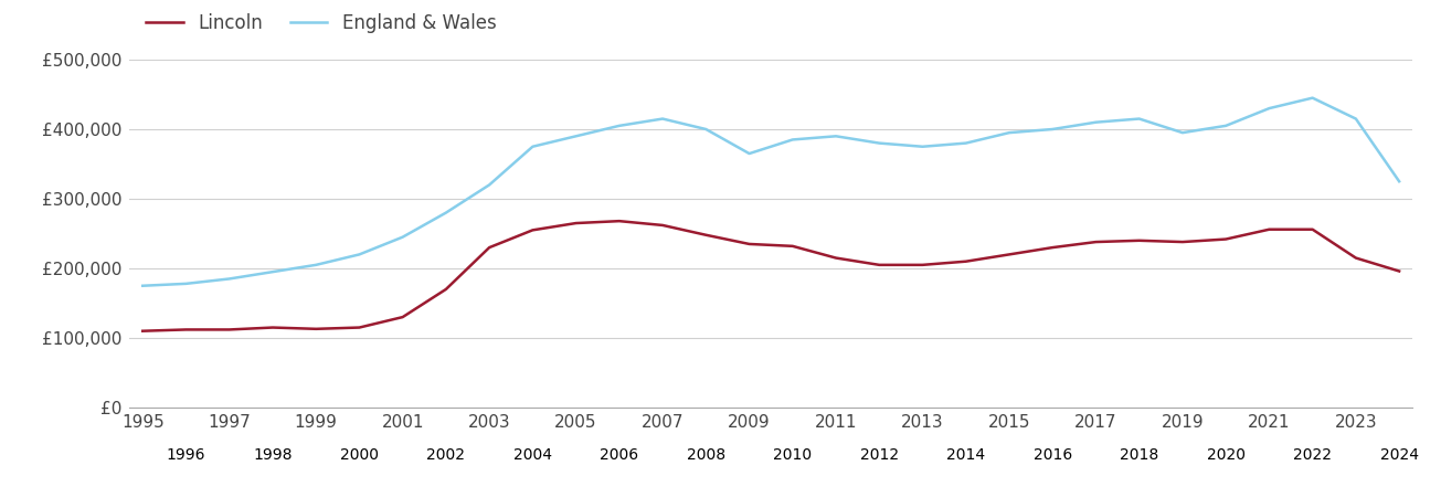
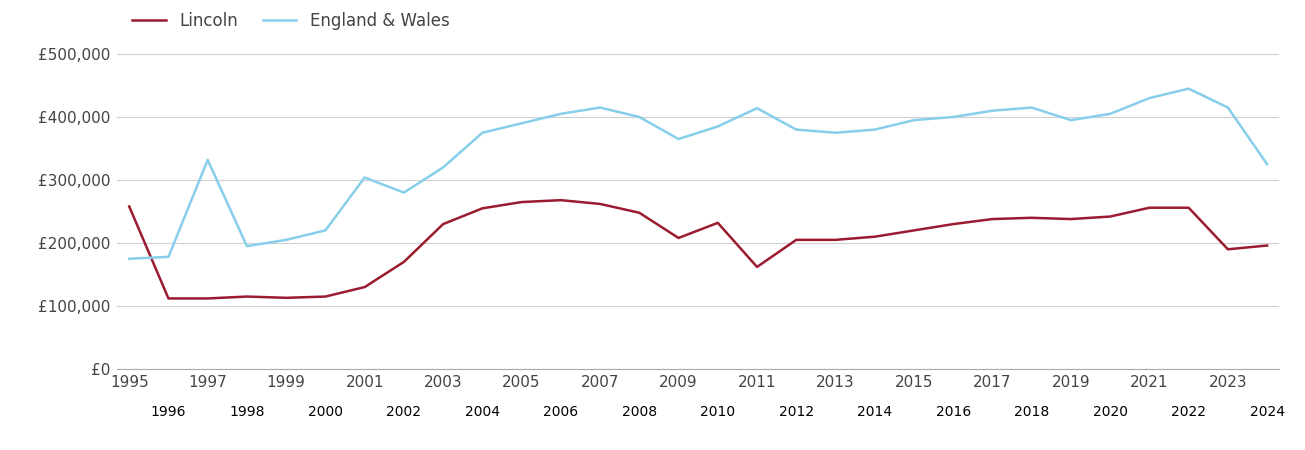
Lincoln/1995: £110,000 -> £258,000
England & Wales/1997: £185,000 -> £332,000
England & Wales/2001: £245,000 -> £304,000
Lincoln/2009: £235,000 -> £208,000
Lincoln/2011: £215,000 -> £162,000
England & Wales/2011: £390,000 -> £414,000
Lincoln/2023: £215,000 -> £190,000
